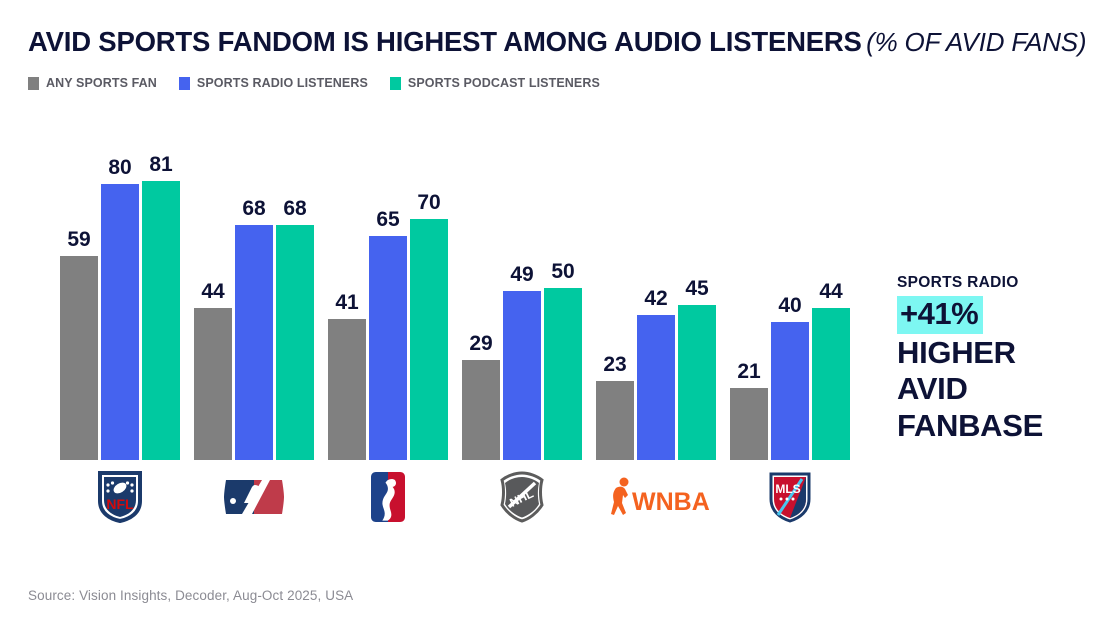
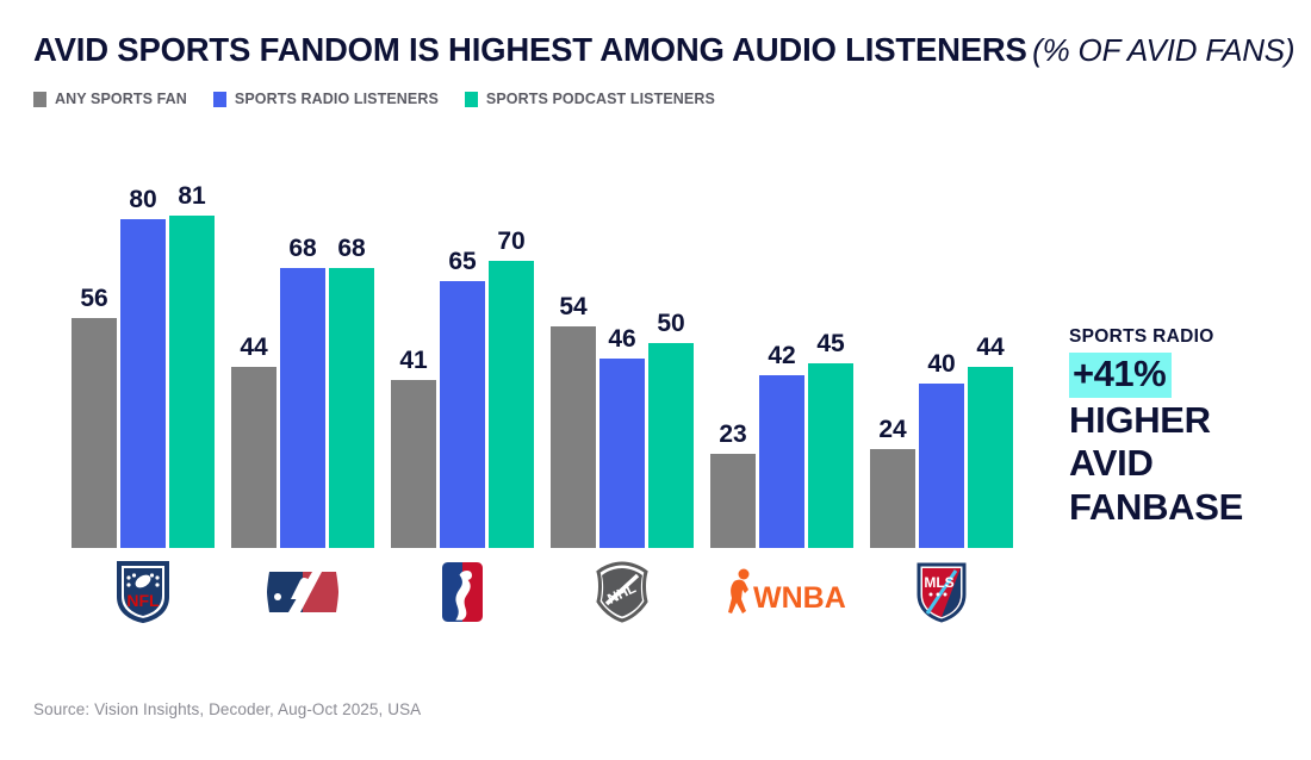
ANY SPORTS FAN/NFL: 59 -> 56
ANY SPORTS FAN/NHL: 29 -> 54
SPORTS RADIO LISTENERS/NHL: 49 -> 46
ANY SPORTS FAN/MLS: 21 -> 24
